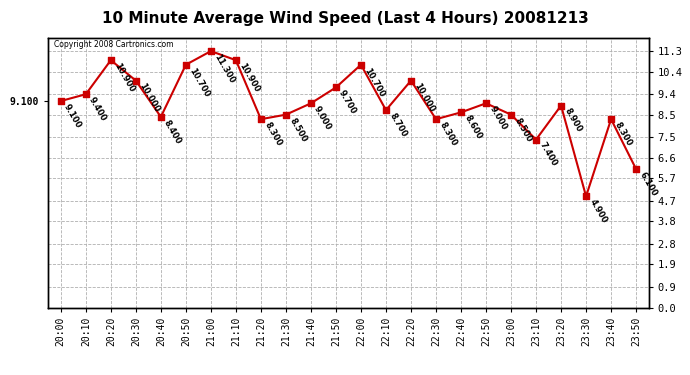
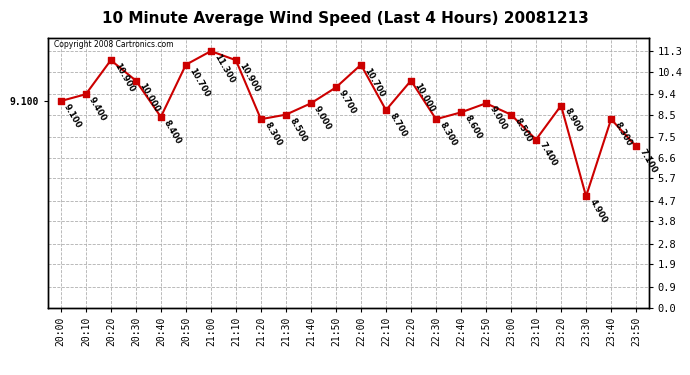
23:50: 6.100 -> 7.100
